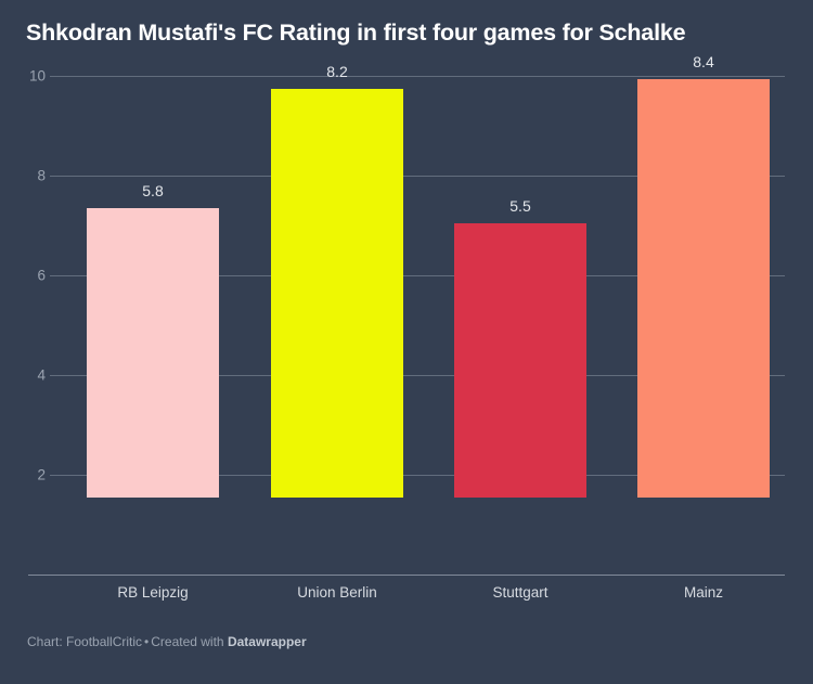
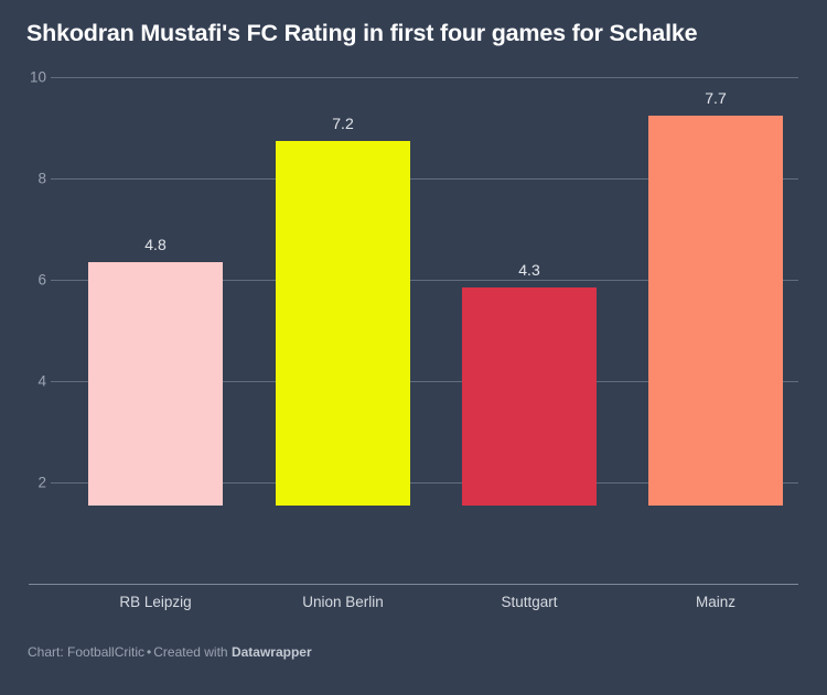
RB Leipzig: 5.8 -> 4.8
Union Berlin: 8.2 -> 7.2
Stuttgart: 5.5 -> 4.3
Mainz: 8.4 -> 7.7
